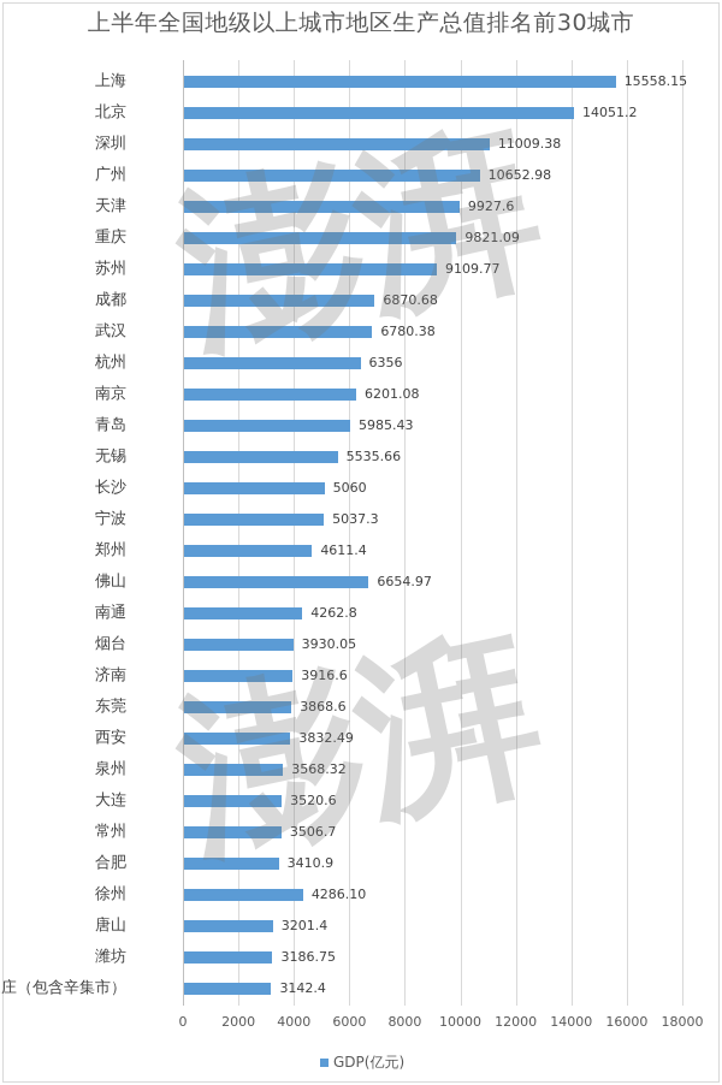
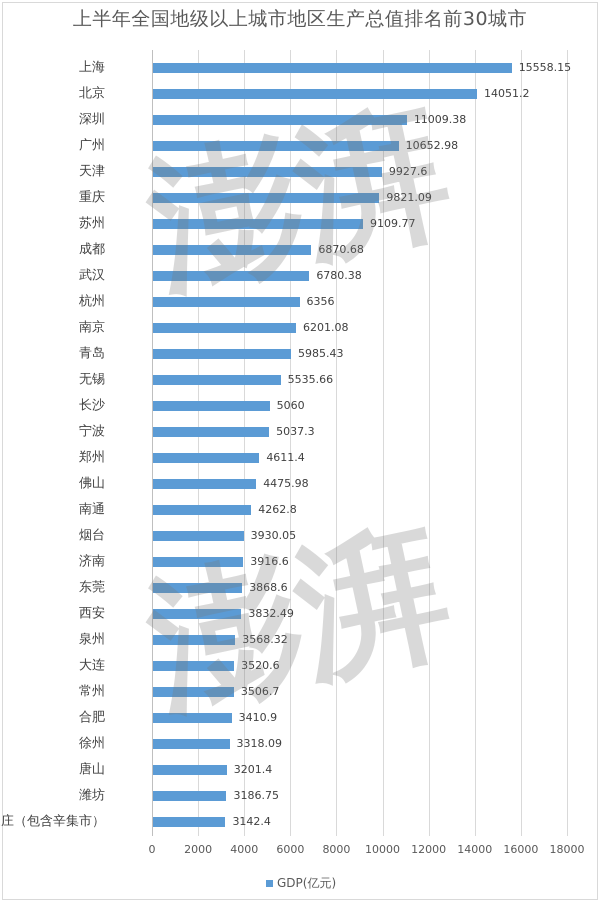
佛山: 6654.97 -> 4475.98
徐州: 4286.10 -> 3318.09
